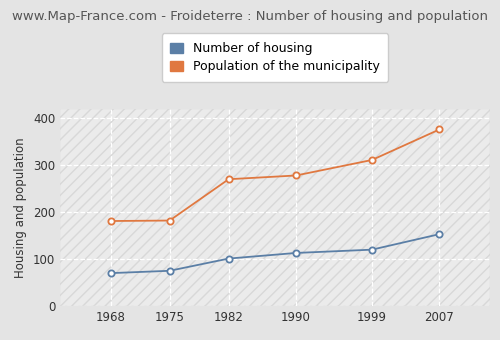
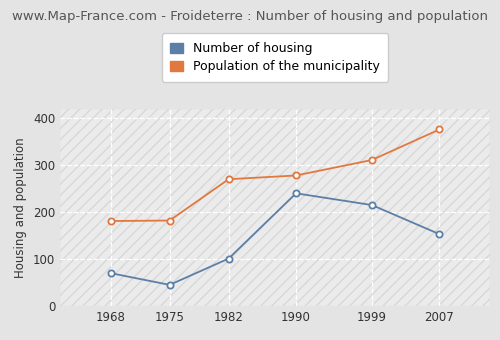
Number of housing/1975: 75 -> 45
Number of housing/1990: 113 -> 240
Number of housing/1999: 120 -> 215
